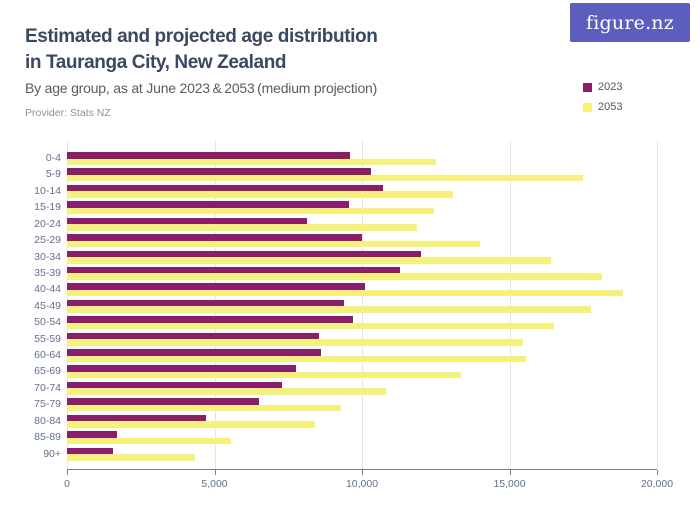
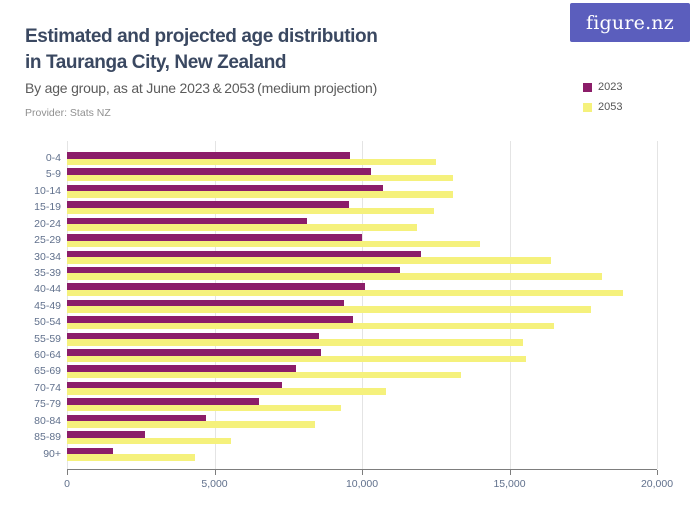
2053/5-9: 17500 -> 13100
2023/85-89: 1700 -> 2600
